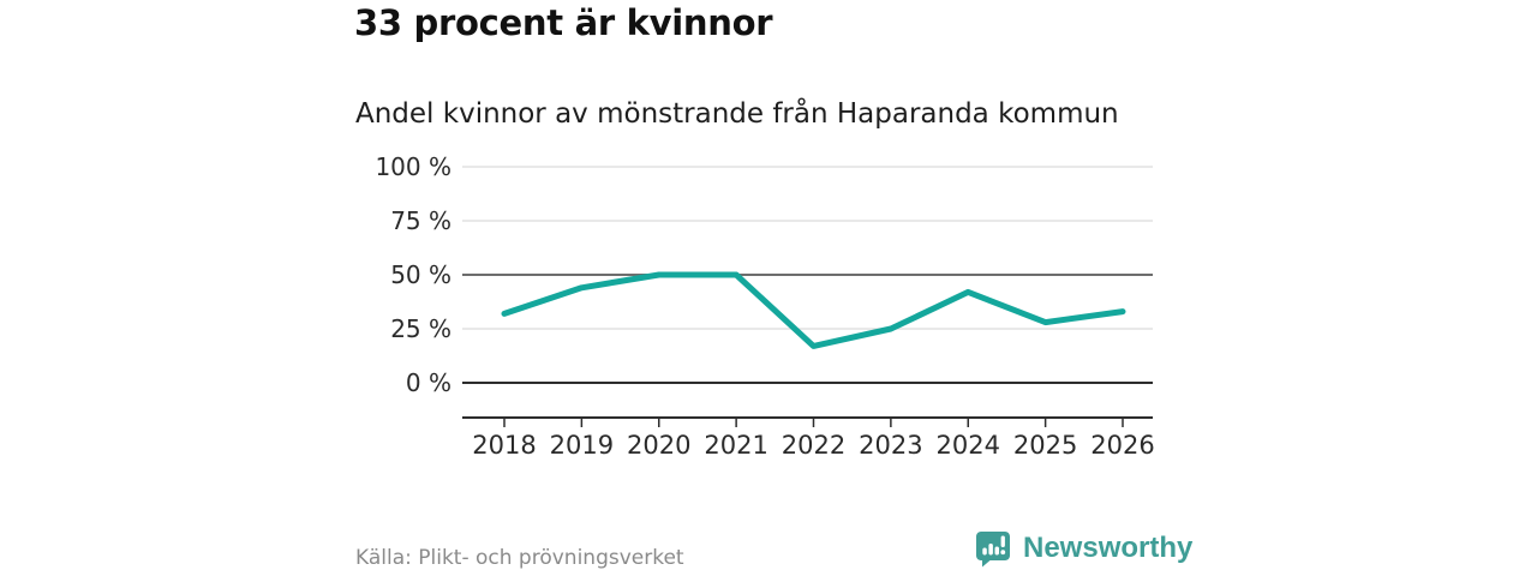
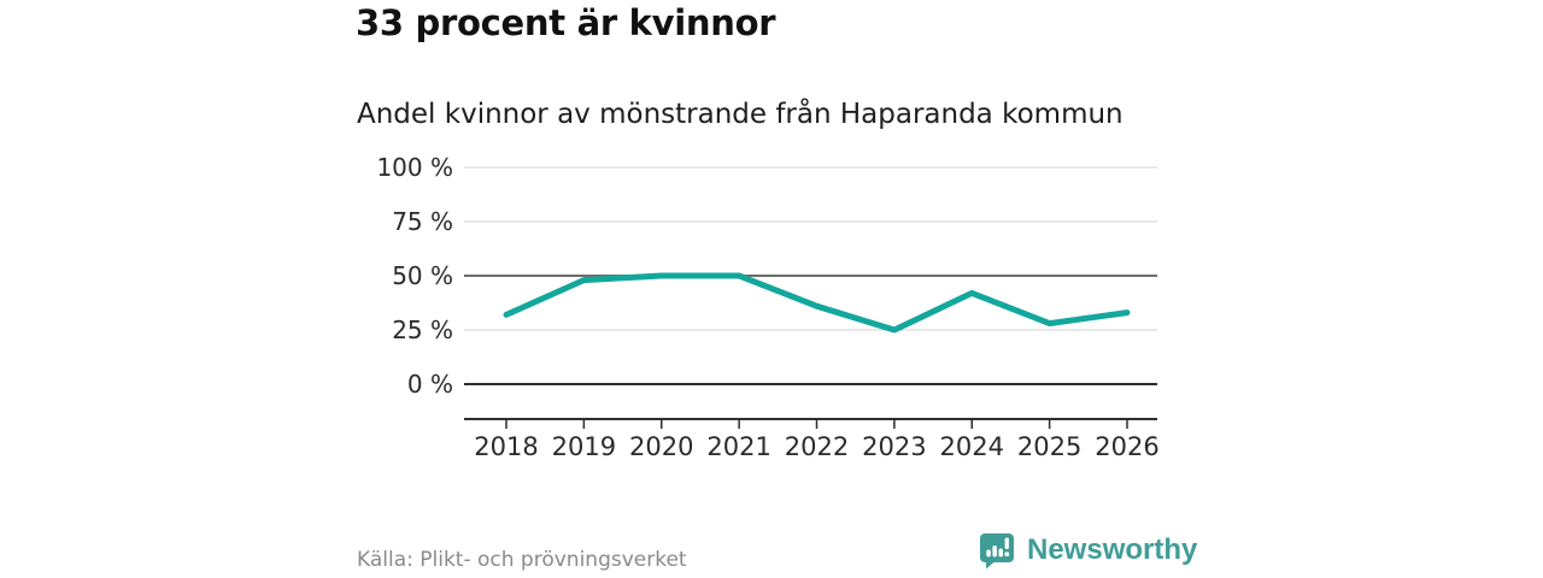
2019: 44% -> 48%
2022: 17% -> 36%
